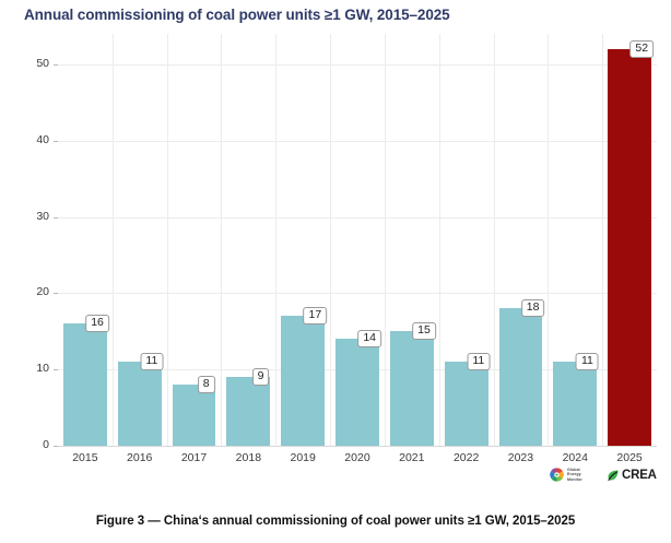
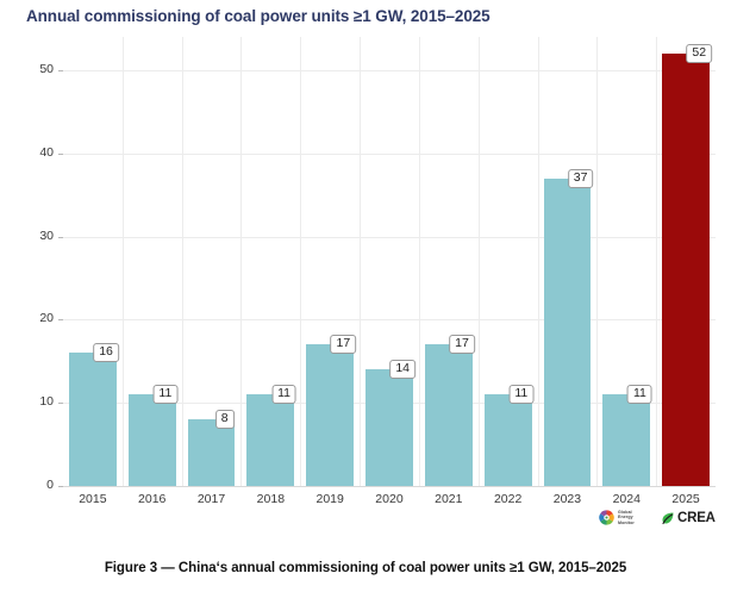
2018: 9 -> 11
2021: 15 -> 17
2023: 18 -> 37
